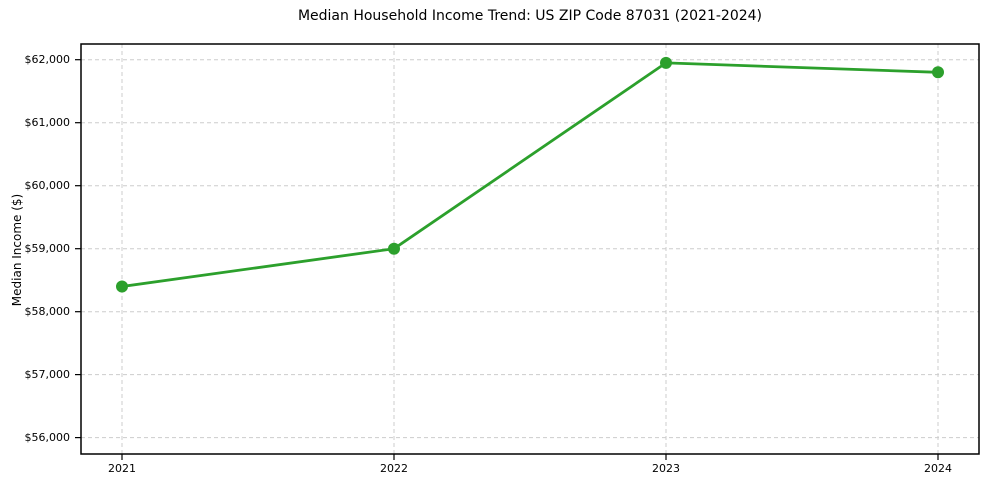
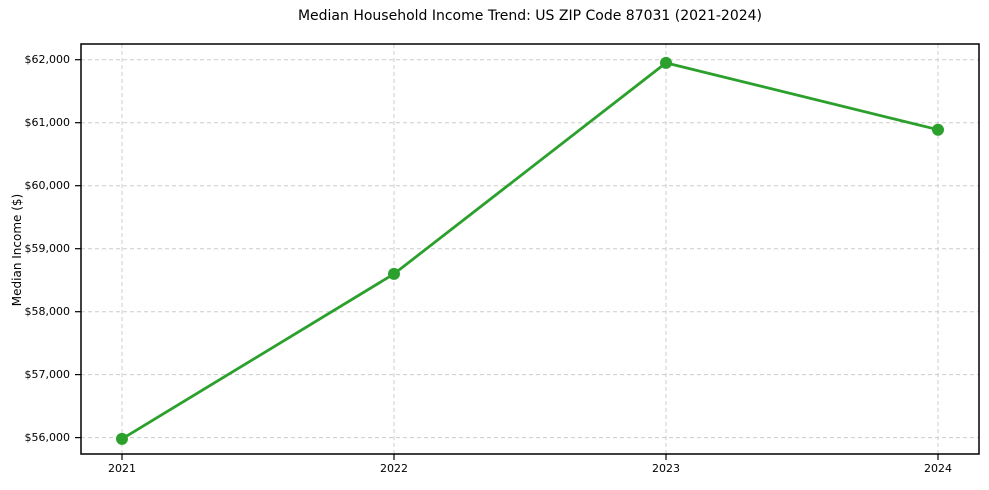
2021: $58400 -> $56000
2022: $59000 -> $58600
2024: $61800 -> $60900
